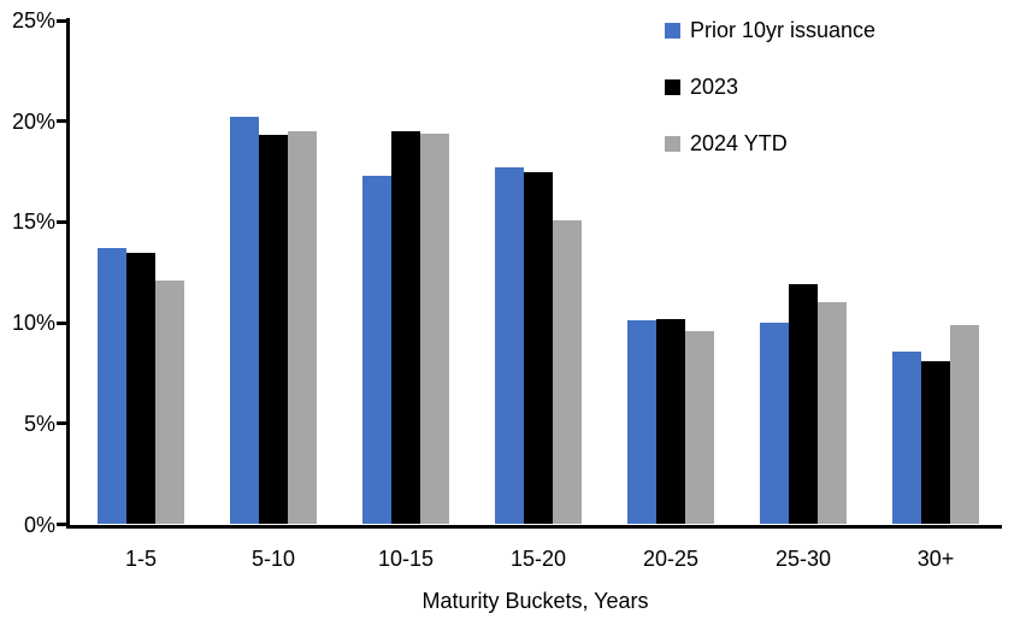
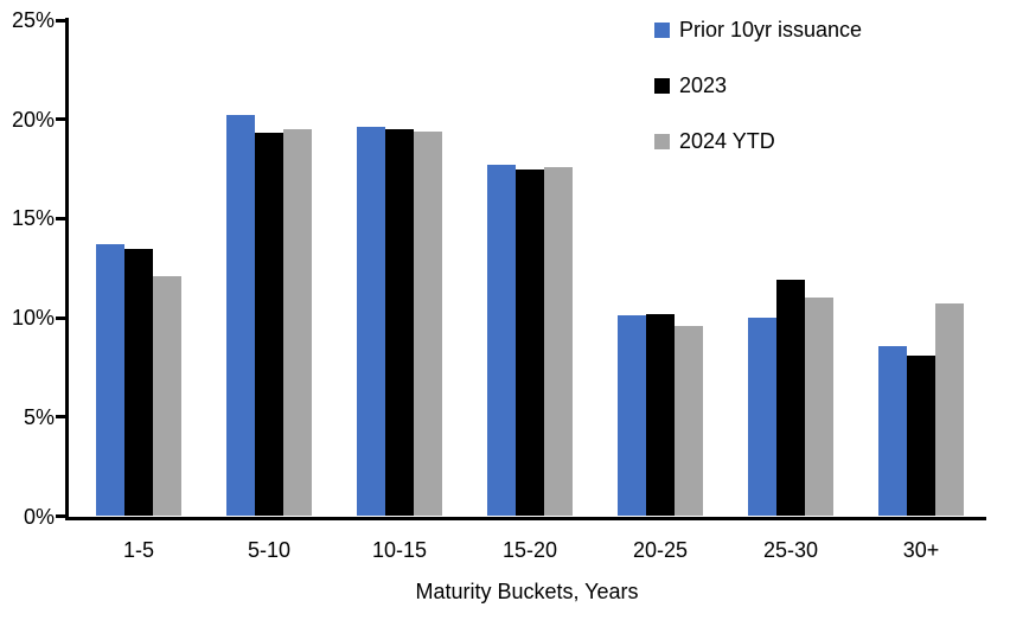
Prior 10yr issuance/10-15: 17.3% -> 19.6%
2024 YTD/15-20: 15.1% -> 17.6%
2024 YTD/30+: 9.9% -> 10.7%
